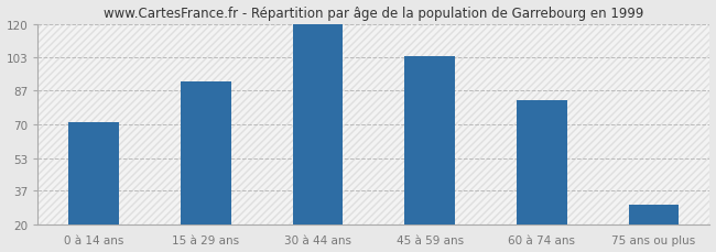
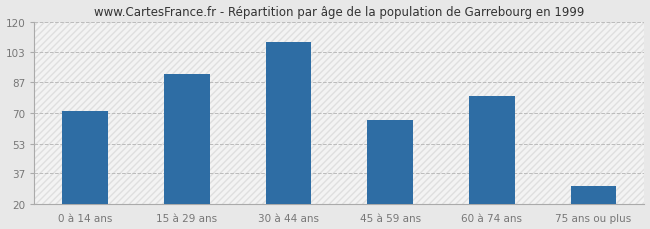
30 à 44 ans: 120 -> 109
45 à 59 ans: 104 -> 66
60 à 74 ans: 82 -> 79
